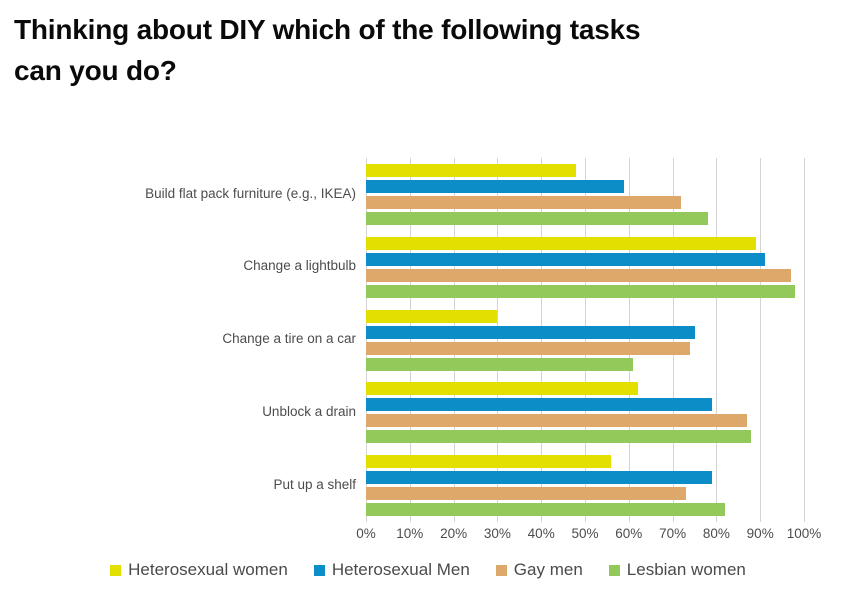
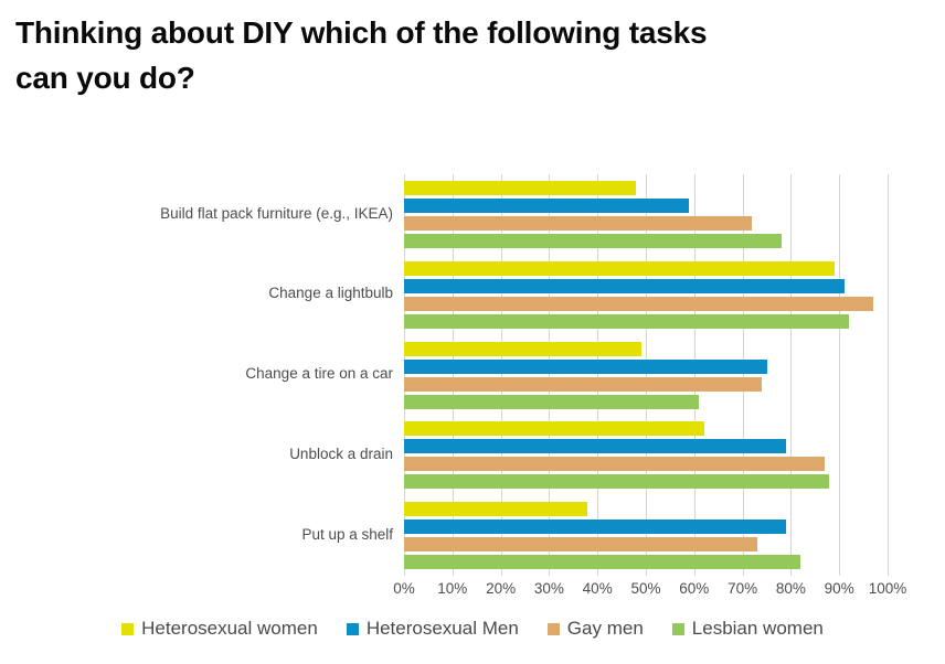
Lesbian women/Change a lightbulb: 98% -> 92%
Heterosexual women/Change a tire on a car: 30% -> 49%
Heterosexual women/Put up a shelf: 56% -> 38%
